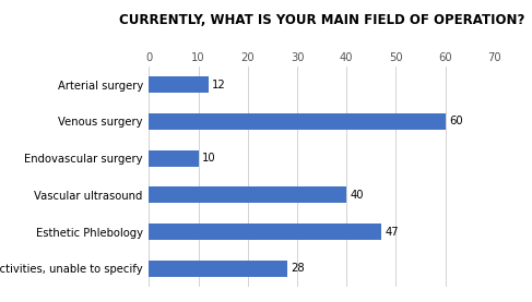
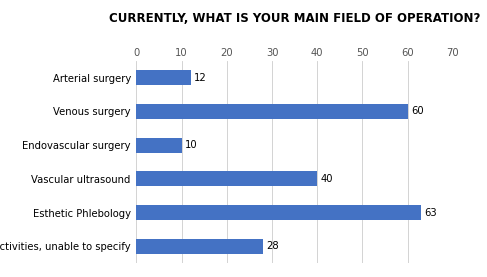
Esthetic Phlebology: 47 -> 63
